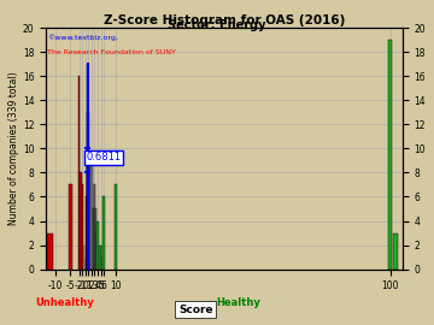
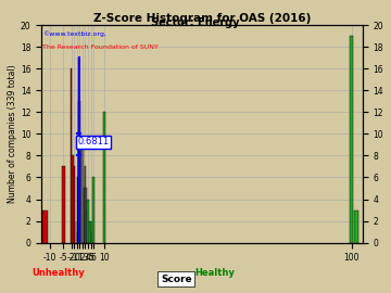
10: 7 -> 12
